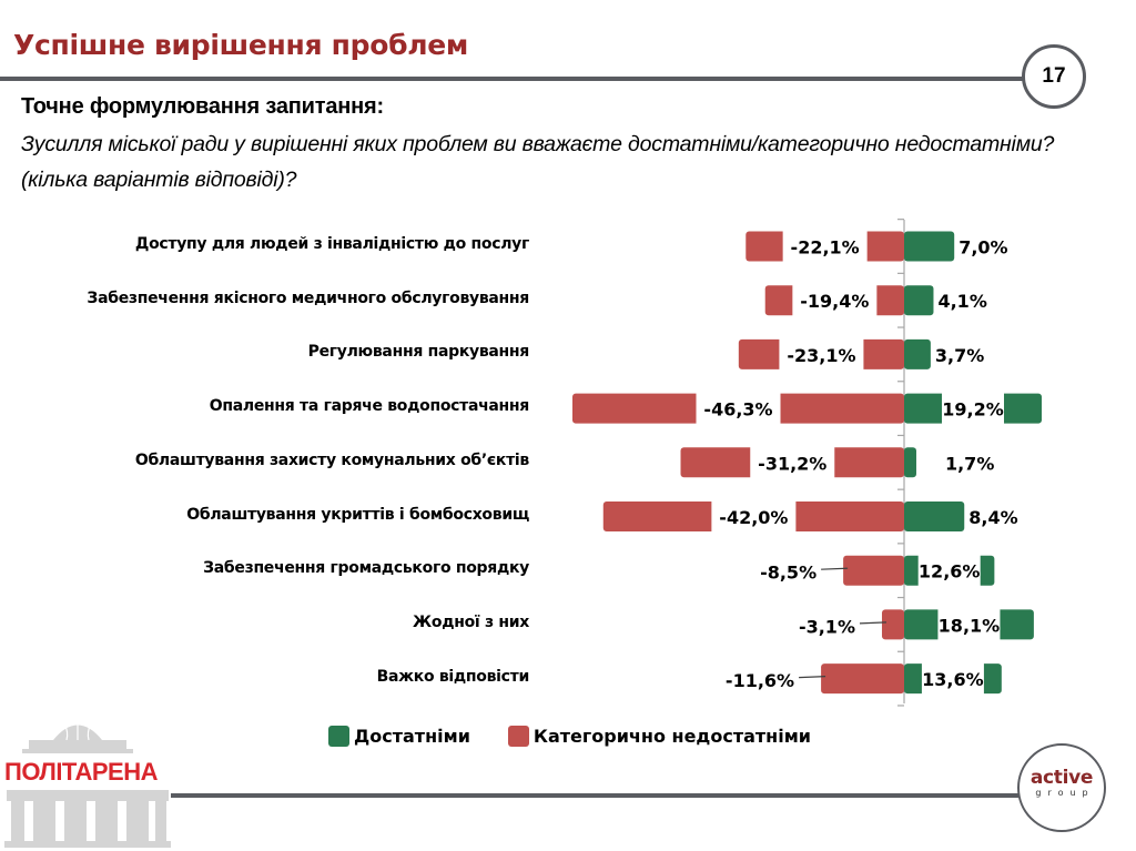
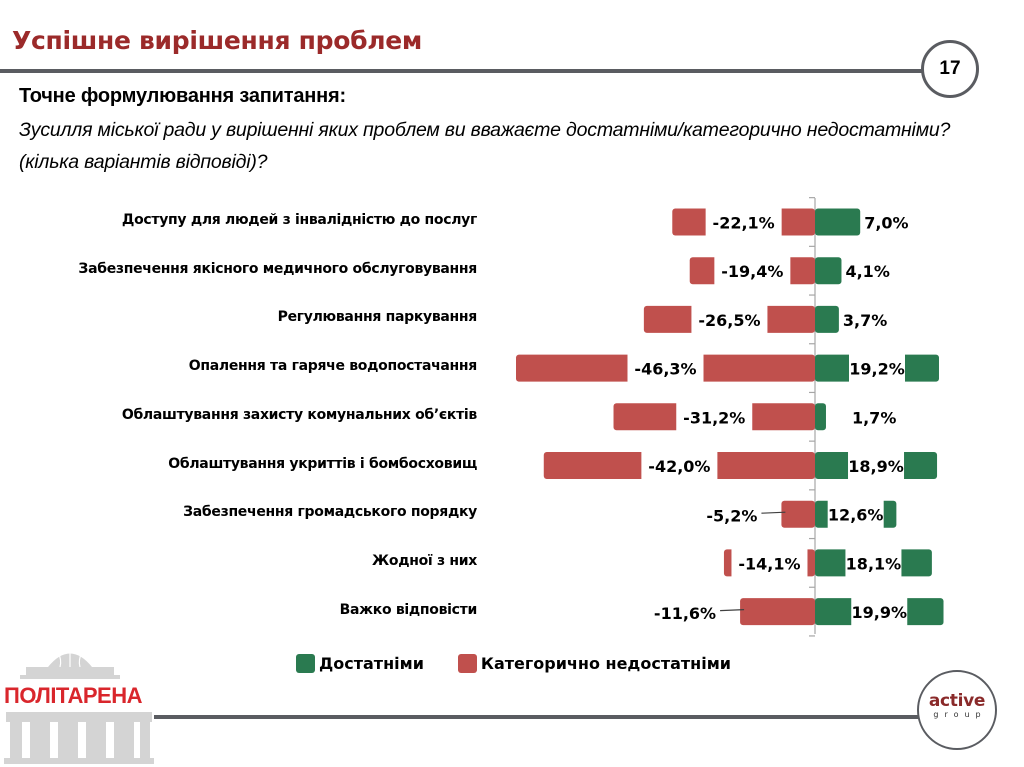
Категорично недостатніми/Регулювання паркування: -23,1% -> -26,5%
Достатніми/Облаштування укриттів і бомбосховищ: 8,4% -> 18,9%
Категорично недостатніми/Забезпечення громадського порядку: -8,5% -> -5,2%
Категорично недостатніми/Жодної з них: -3,1% -> -14,1%
Достатніми/Важко відповісти: 13,6% -> 19,9%
